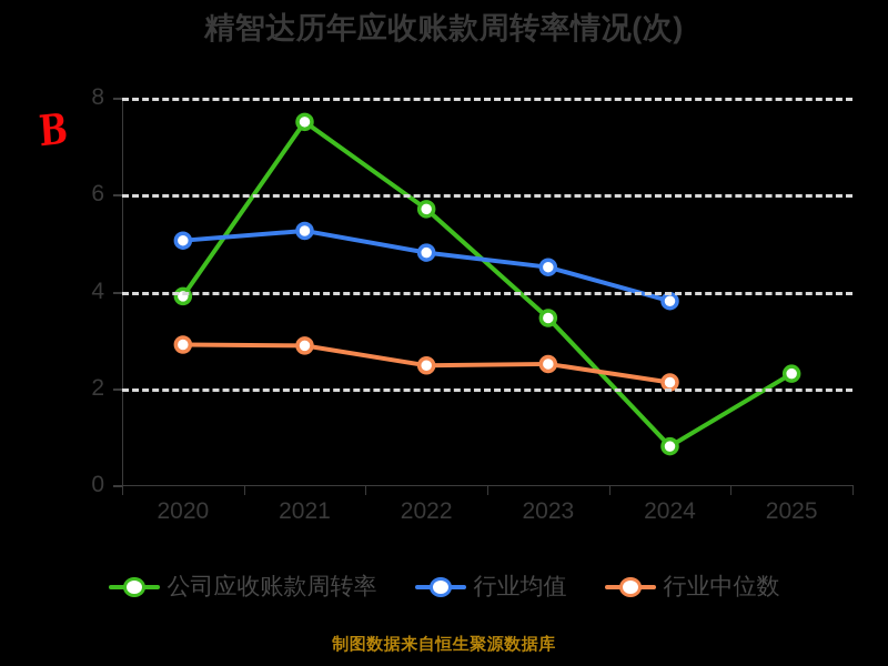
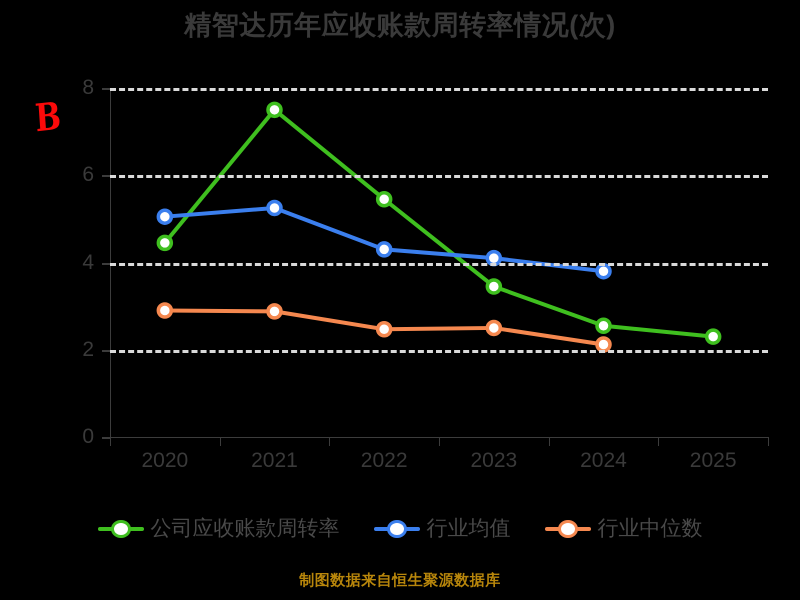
公司应收账款周转率/2020: 3.9 -> 4.5
公司应收账款周转率/2022: 5.7 -> 5.5
行业均值/2022: 4.8 -> 4.3
行业均值/2023: 4.5 -> 4.1
公司应收账款周转率/2024: 0.8 -> 2.5
